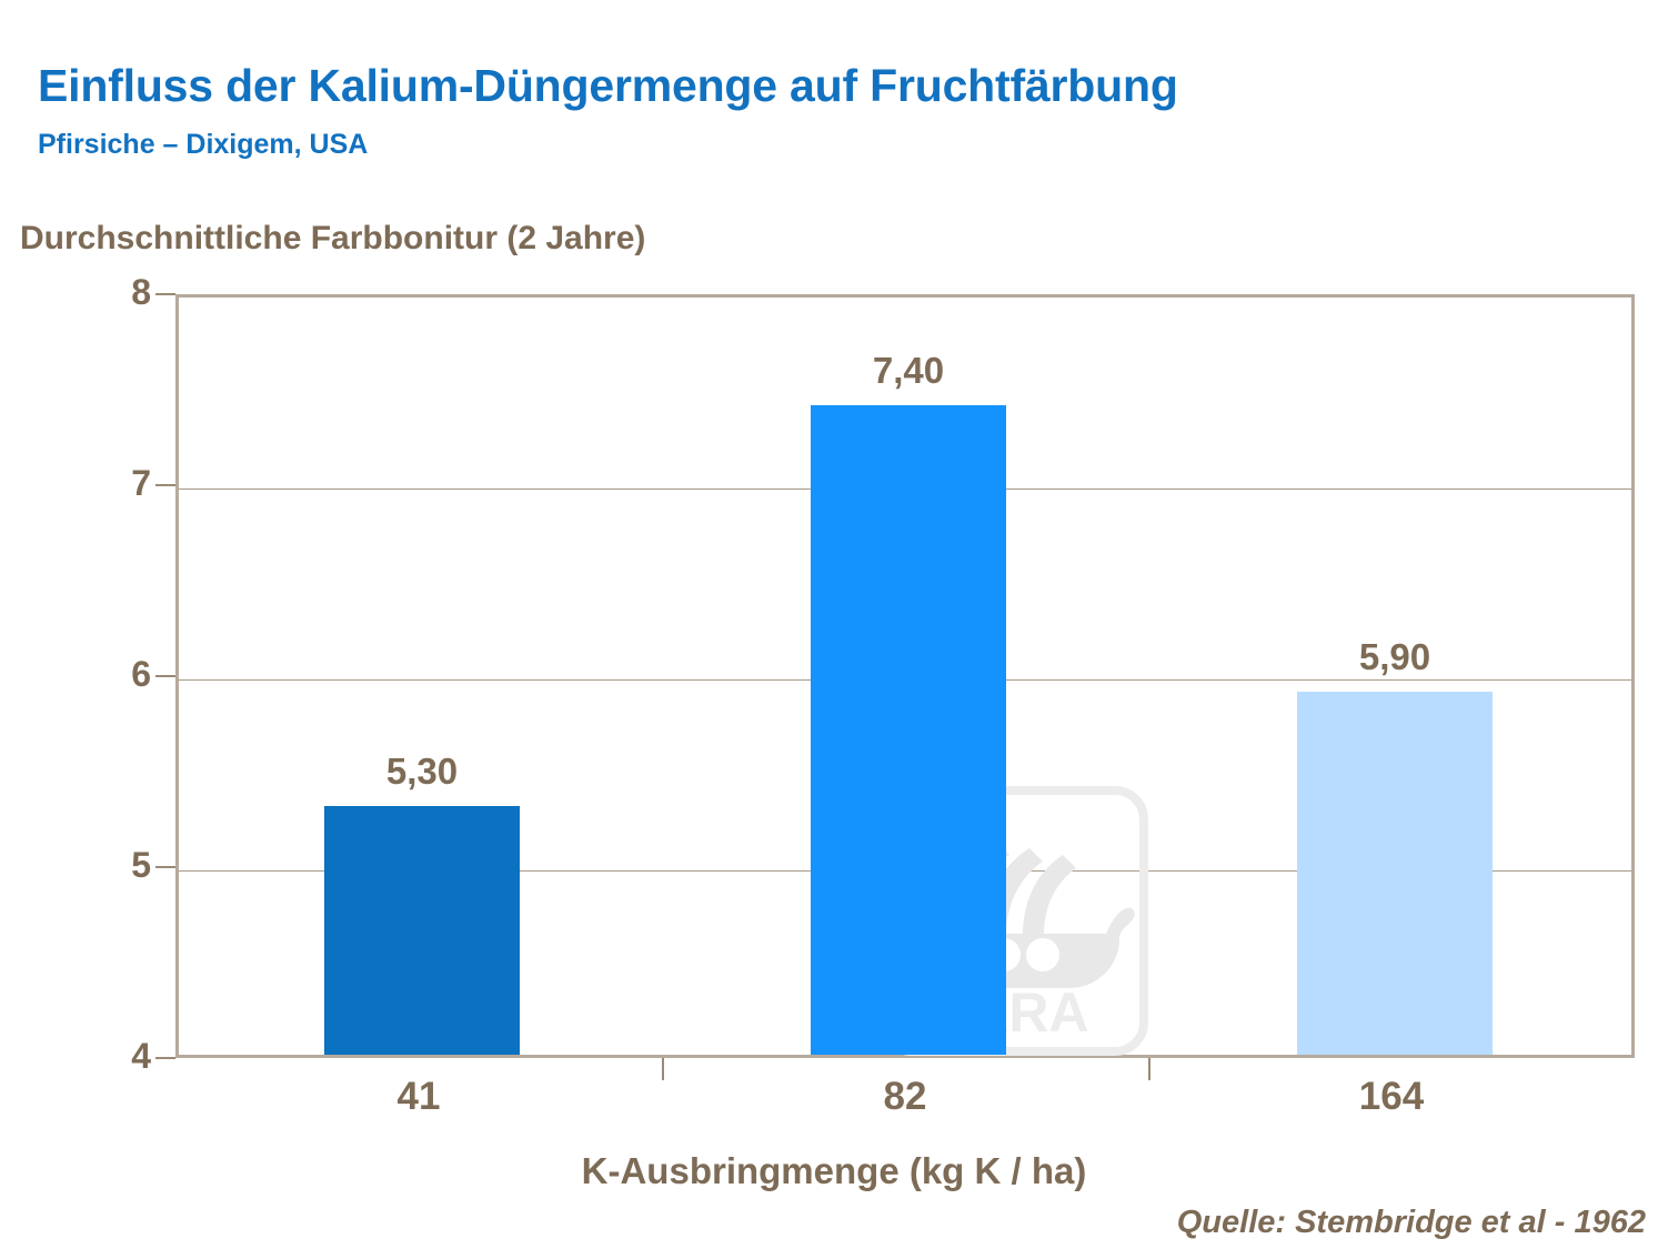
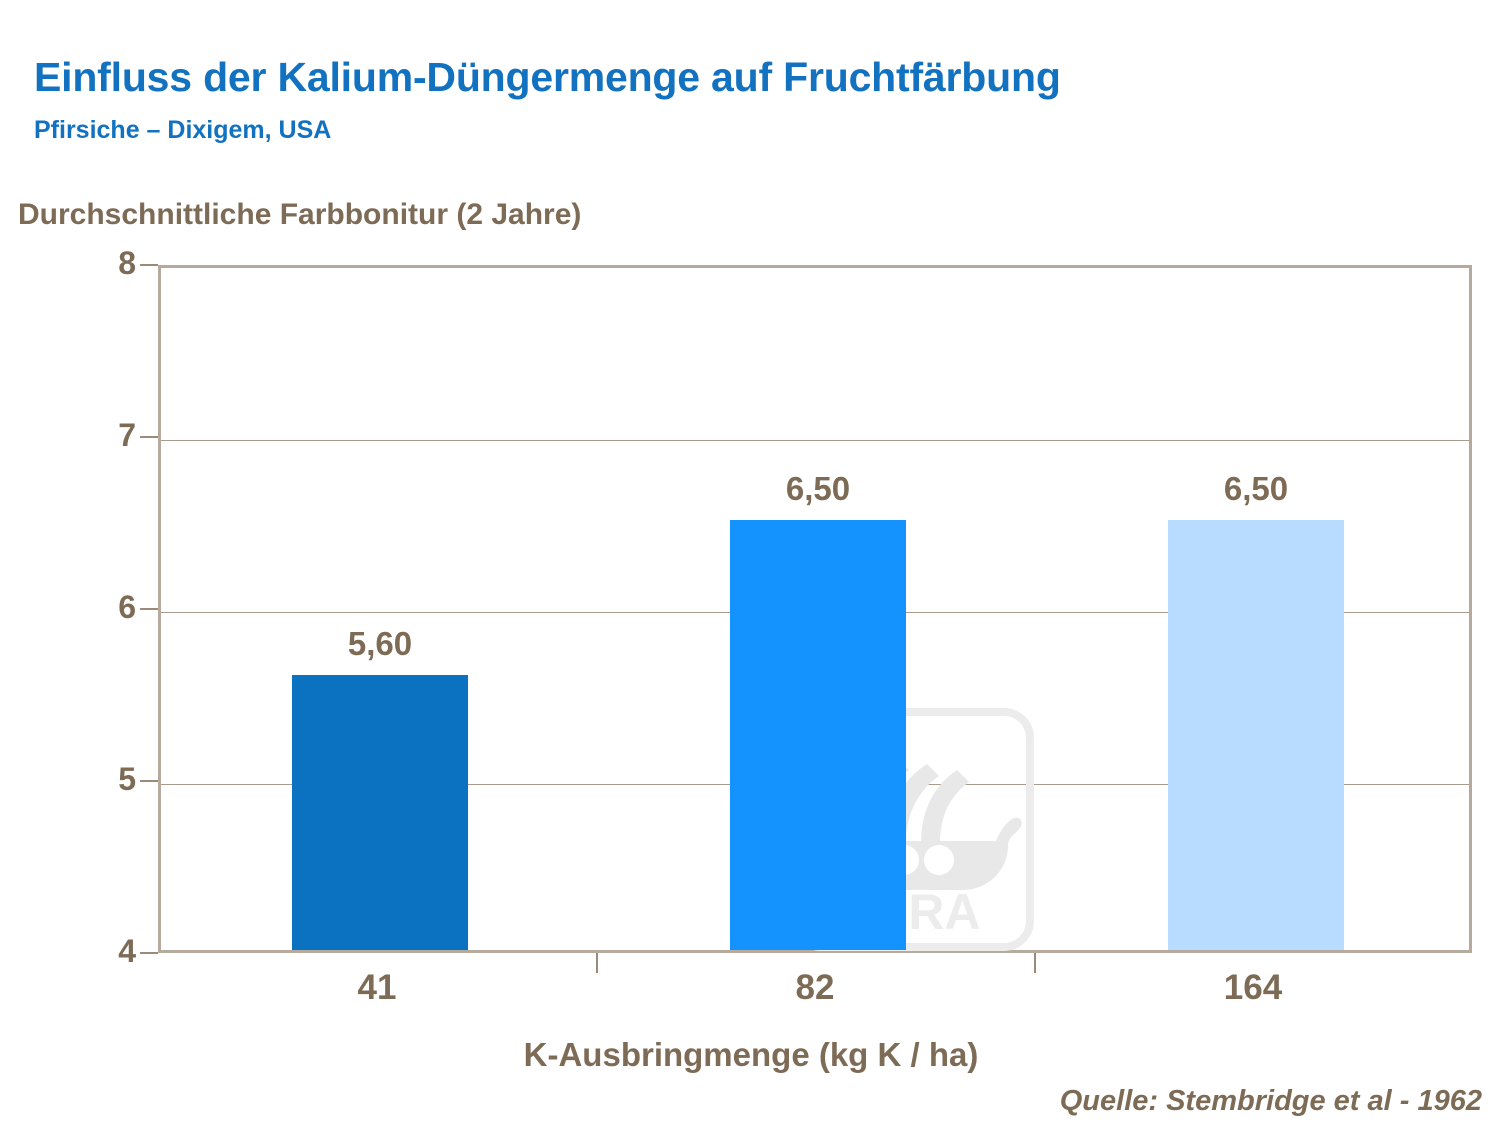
41: 5,30 -> 5,60
82: 7,40 -> 6,50
164: 5,90 -> 6,50
